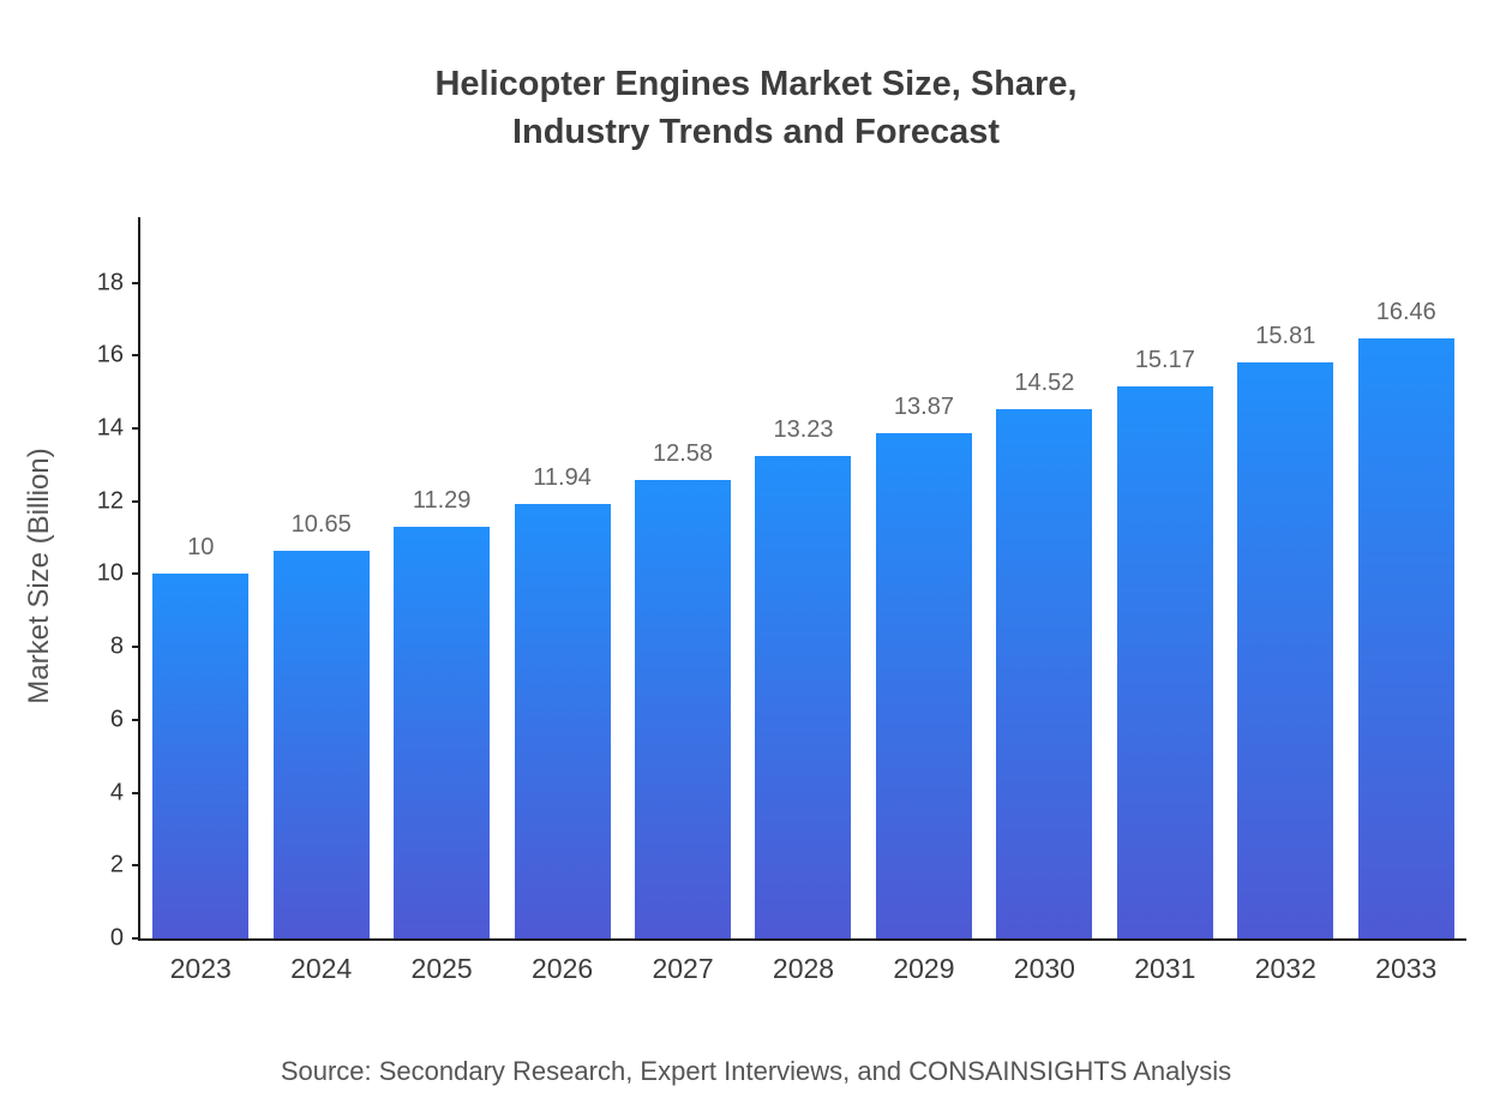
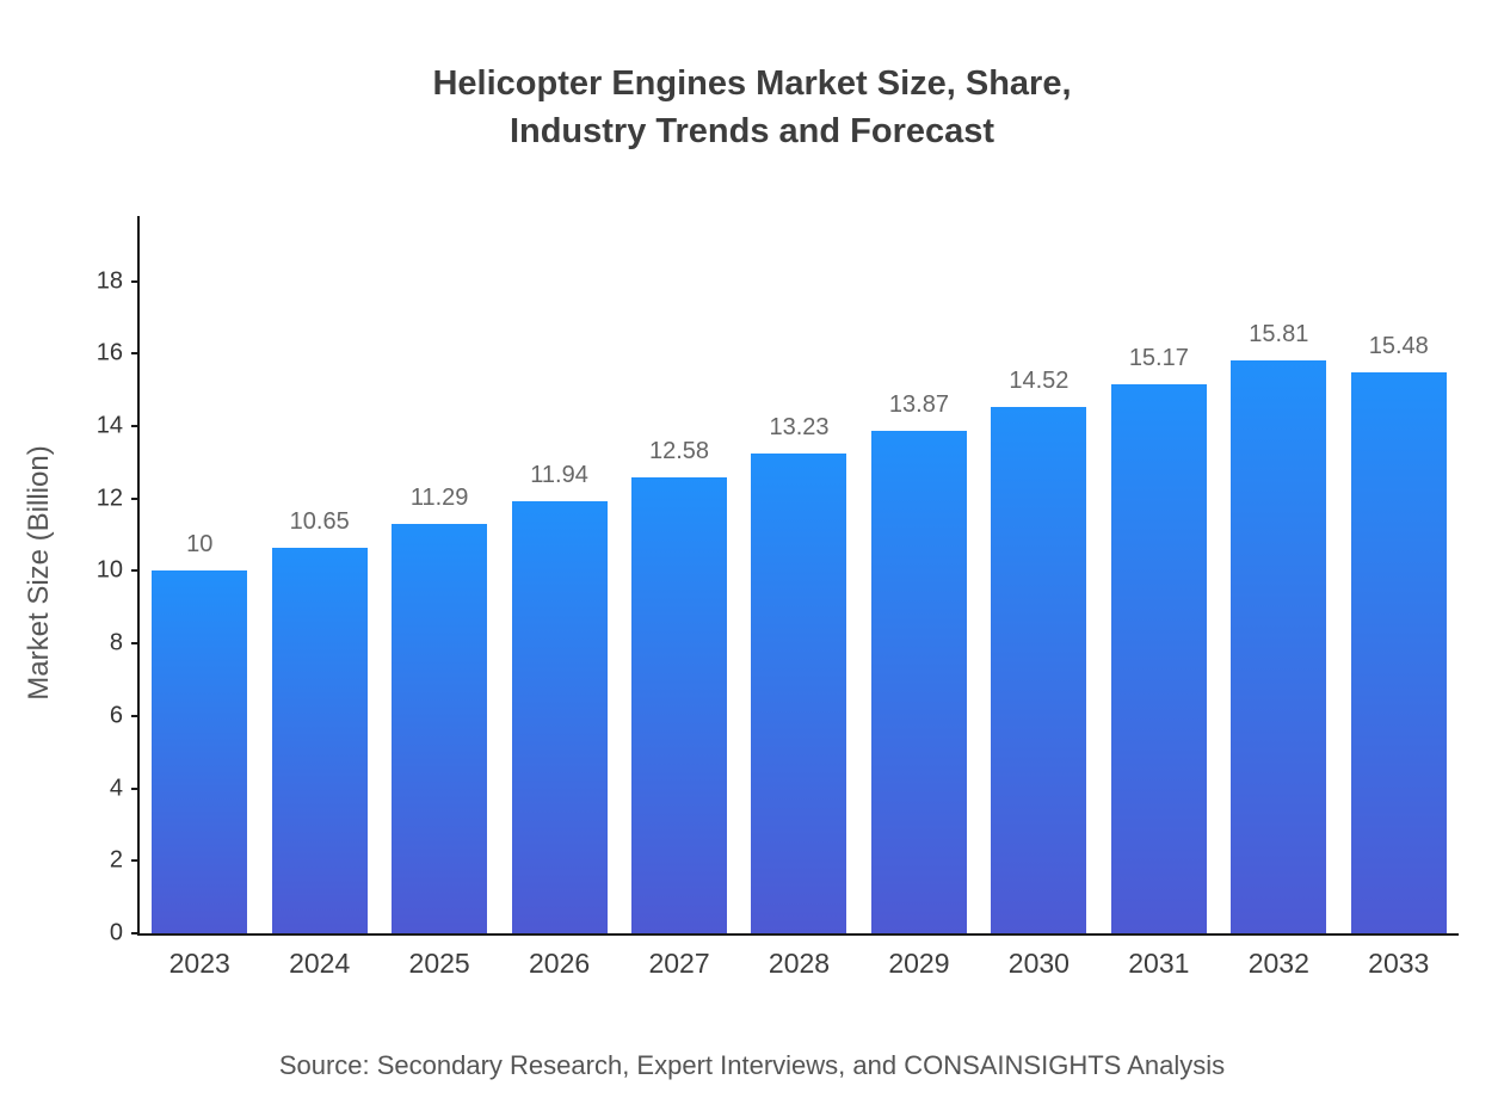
2033: 16.46 -> 15.48
